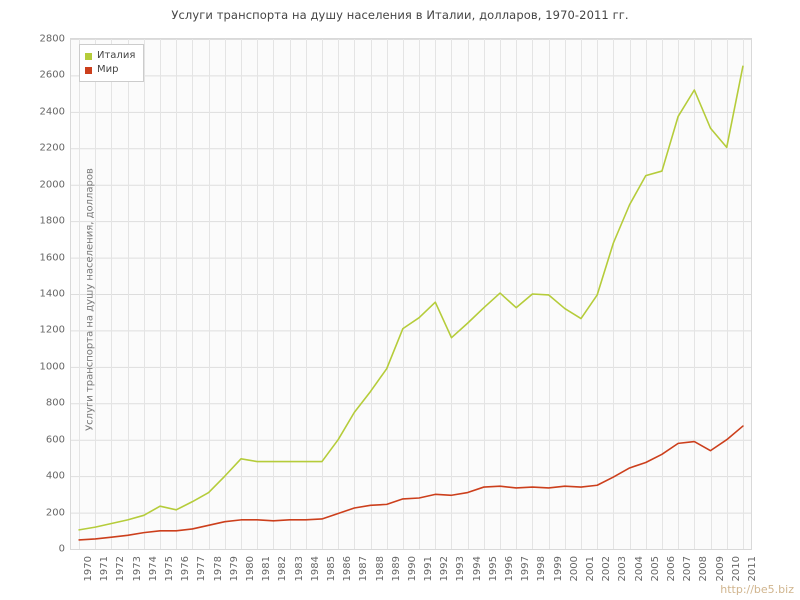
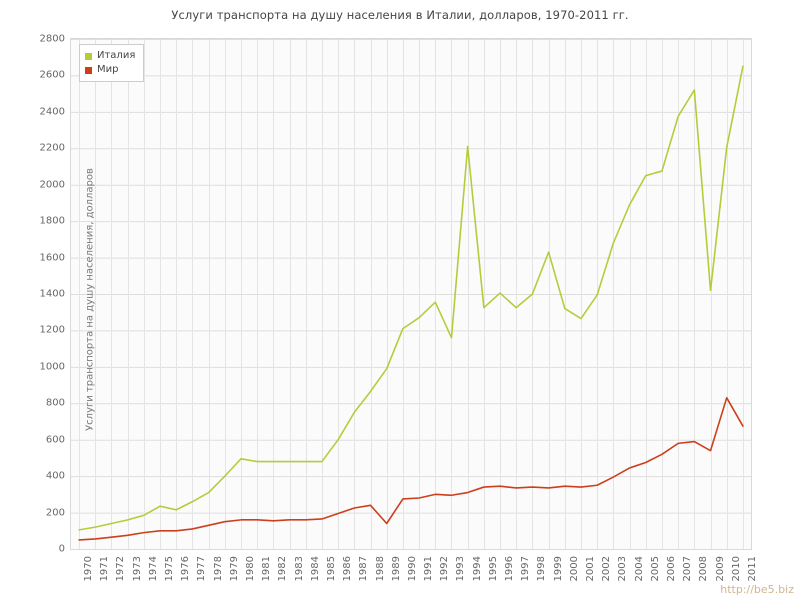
Мир/1989: 240 -> 140
Италия/1994: 1240 -> 2210
Италия/1999: 1400 -> 1630
Италия/2009: 2310 -> 1420
Мир/2010: 600 -> 830
